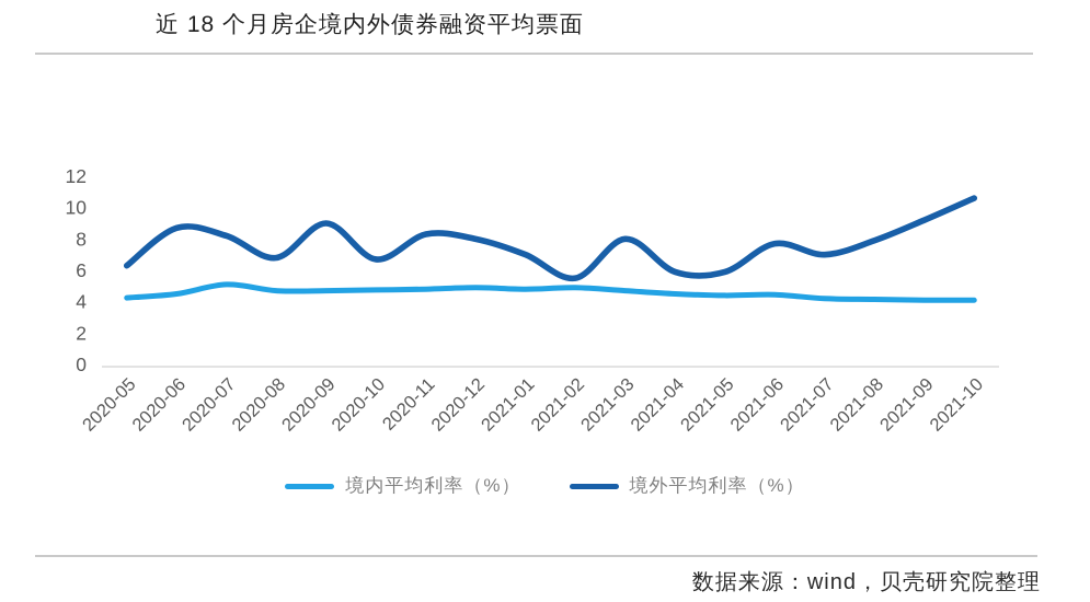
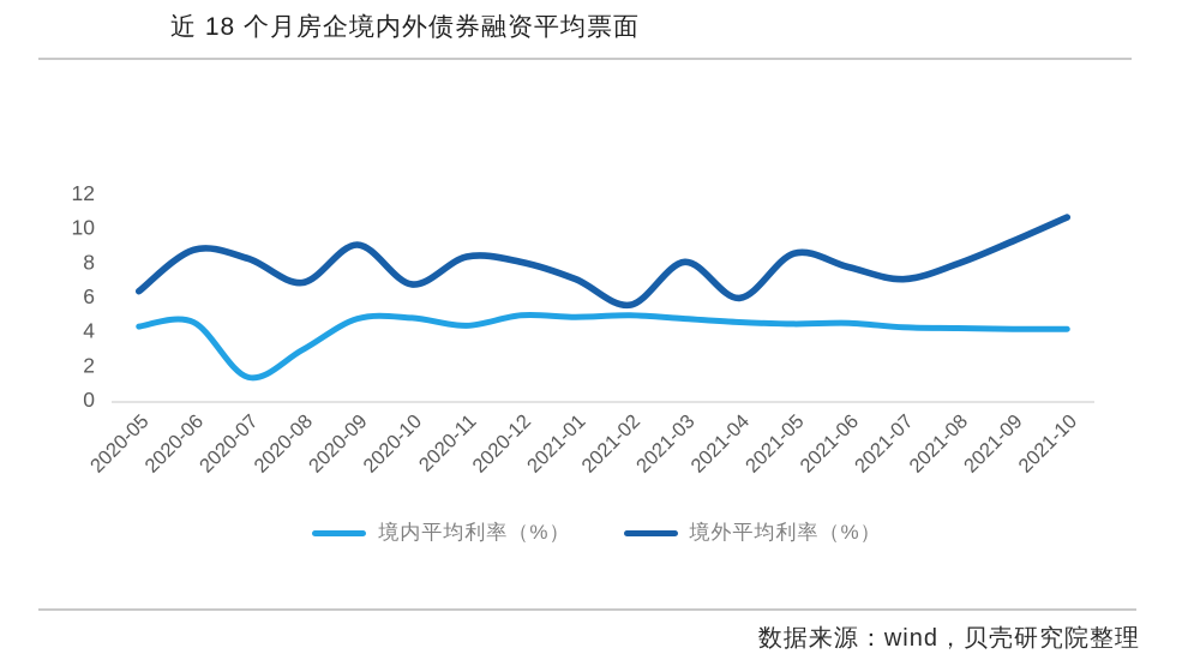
境内平均利率（%）/2020-07: 5.1 -> 1.3
境内平均利率（%）/2020-08: 4.7 -> 2.9
境内平均利率（%）/2020-11: 4.8 -> 4.3
境外平均利率（%）/2021-05: 5.9 -> 8.5
